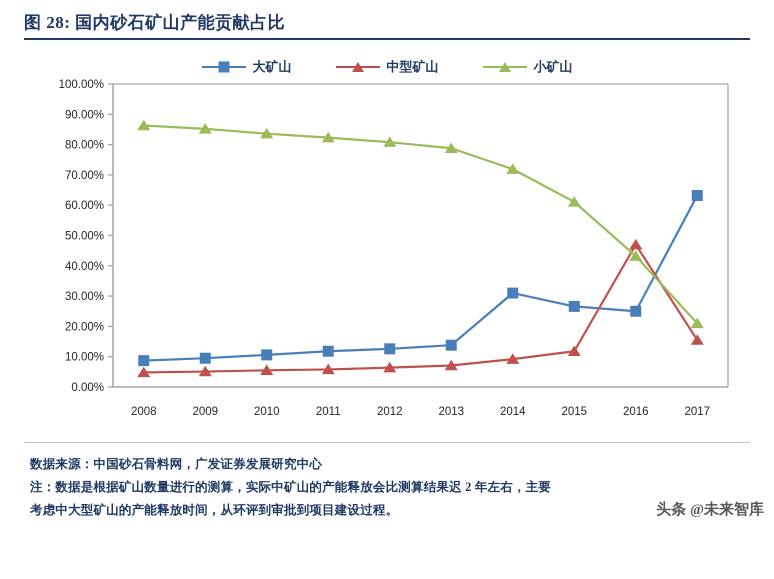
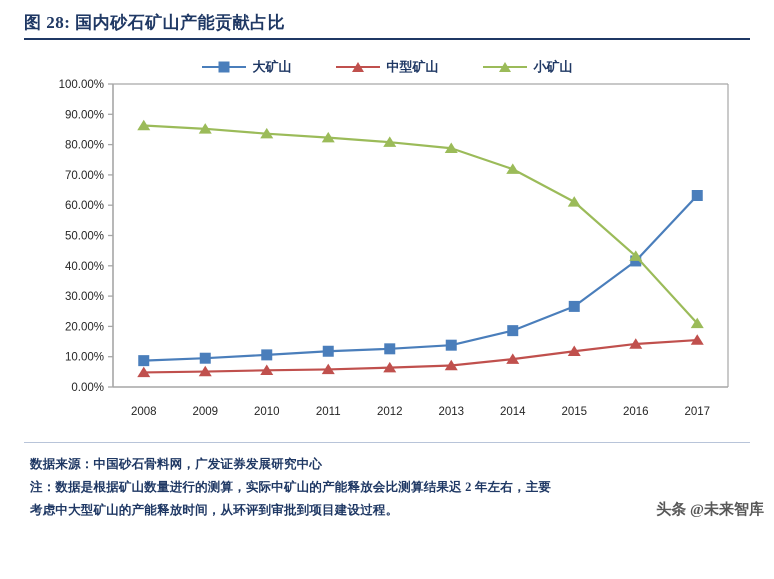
大矿山/2014: 31% -> 19%
大矿山/2016: 25% -> 42%
中型矿山/2016: 47% -> 14%
